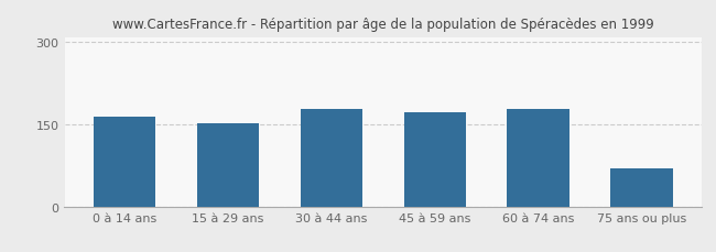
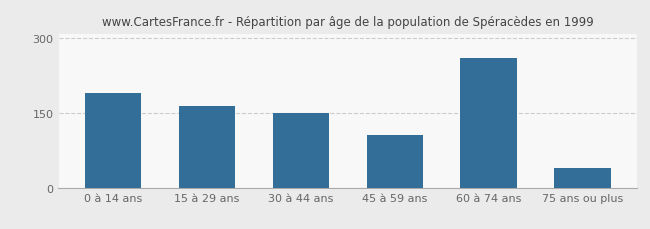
0 à 14 ans: 165 -> 190
15 à 29 ans: 153 -> 165
30 à 44 ans: 178 -> 150
45 à 59 ans: 172 -> 105
60 à 74 ans: 178 -> 260
75 ans ou plus: 70 -> 40
